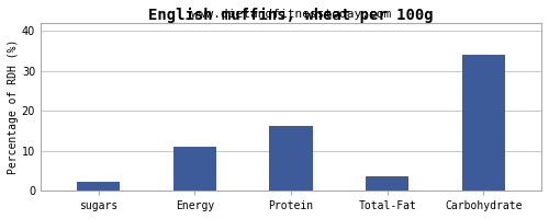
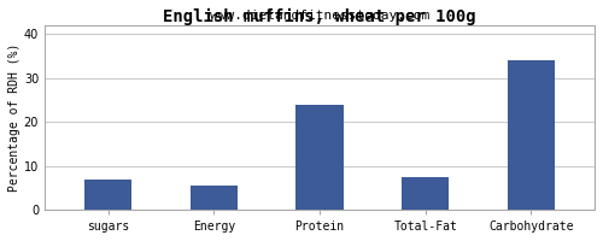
sugars: 2.2 -> 7.0
Energy: 11.0 -> 5.5
Protein: 16.3 -> 24.0
Total-Fat: 3.5 -> 7.5
